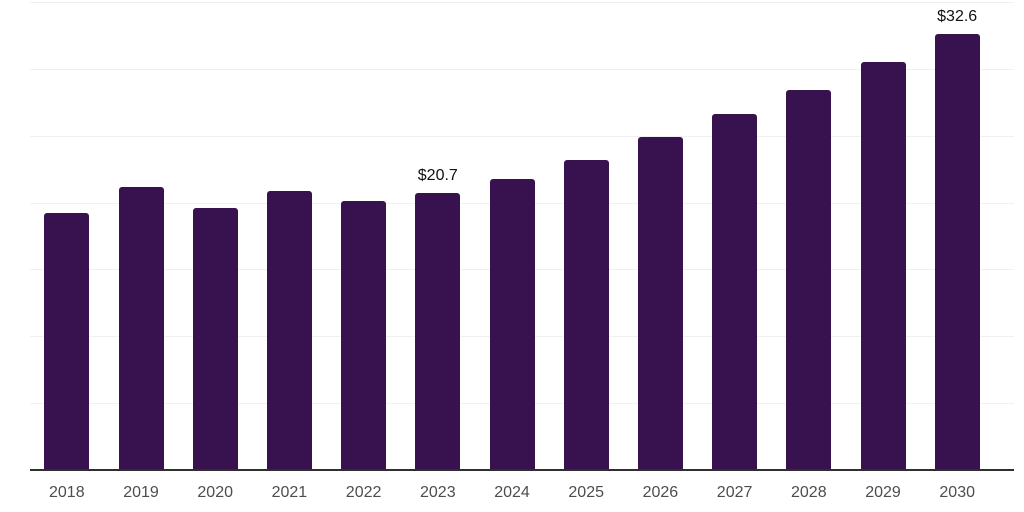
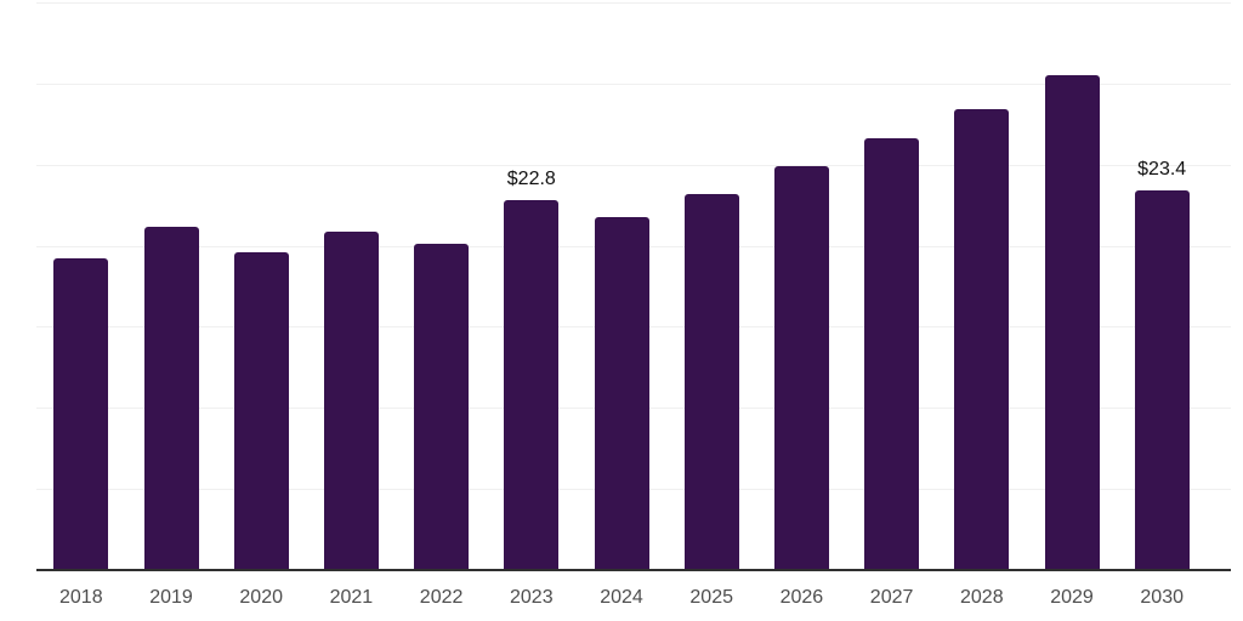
2023: $20.7 -> $22.8
2030: $32.6 -> $23.4
